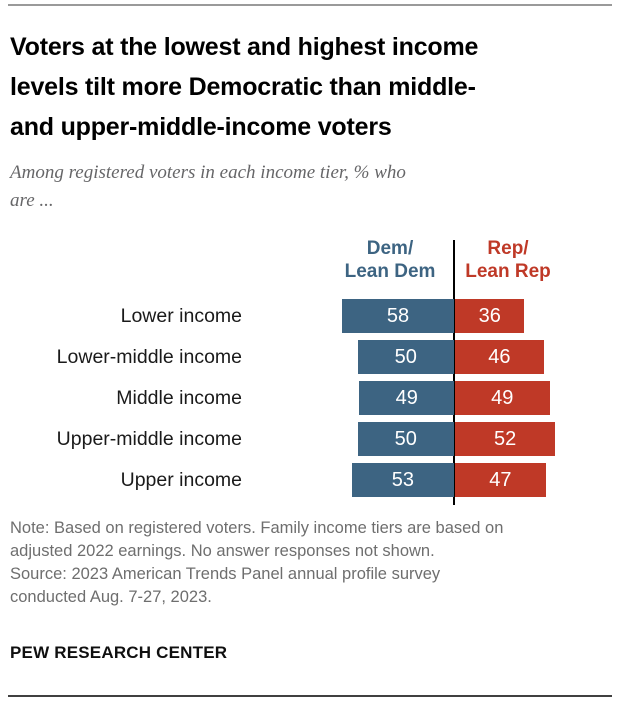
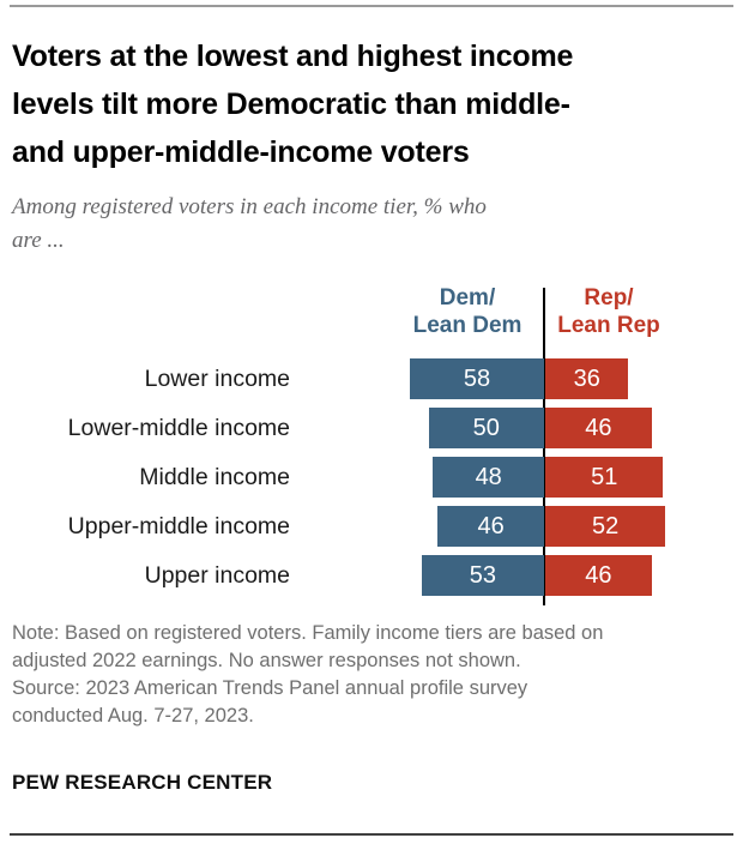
Dem/Lean Dem/Middle income: 49 -> 48
Rep/Lean Rep/Middle income: 49 -> 51
Dem/Lean Dem/Upper-middle income: 50 -> 46
Rep/Lean Rep/Upper income: 47 -> 46
